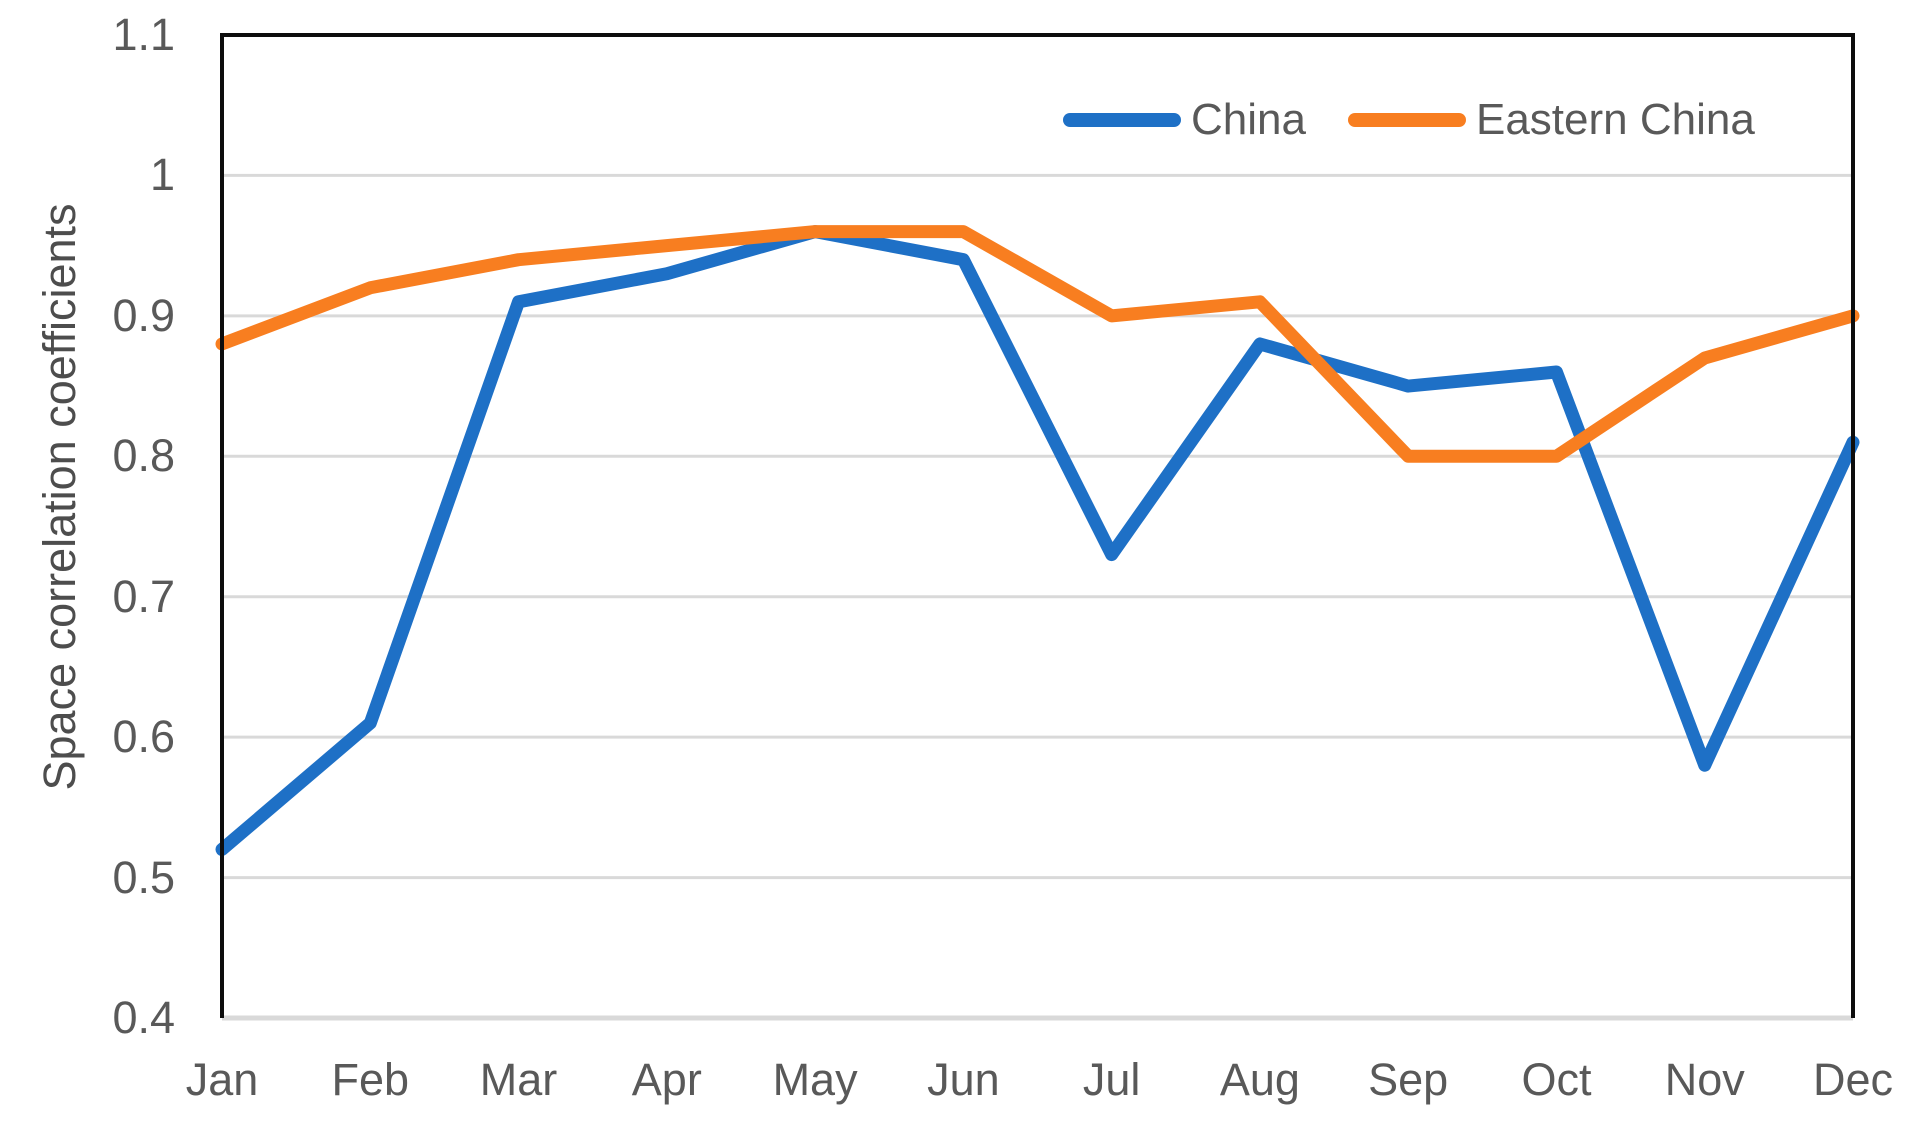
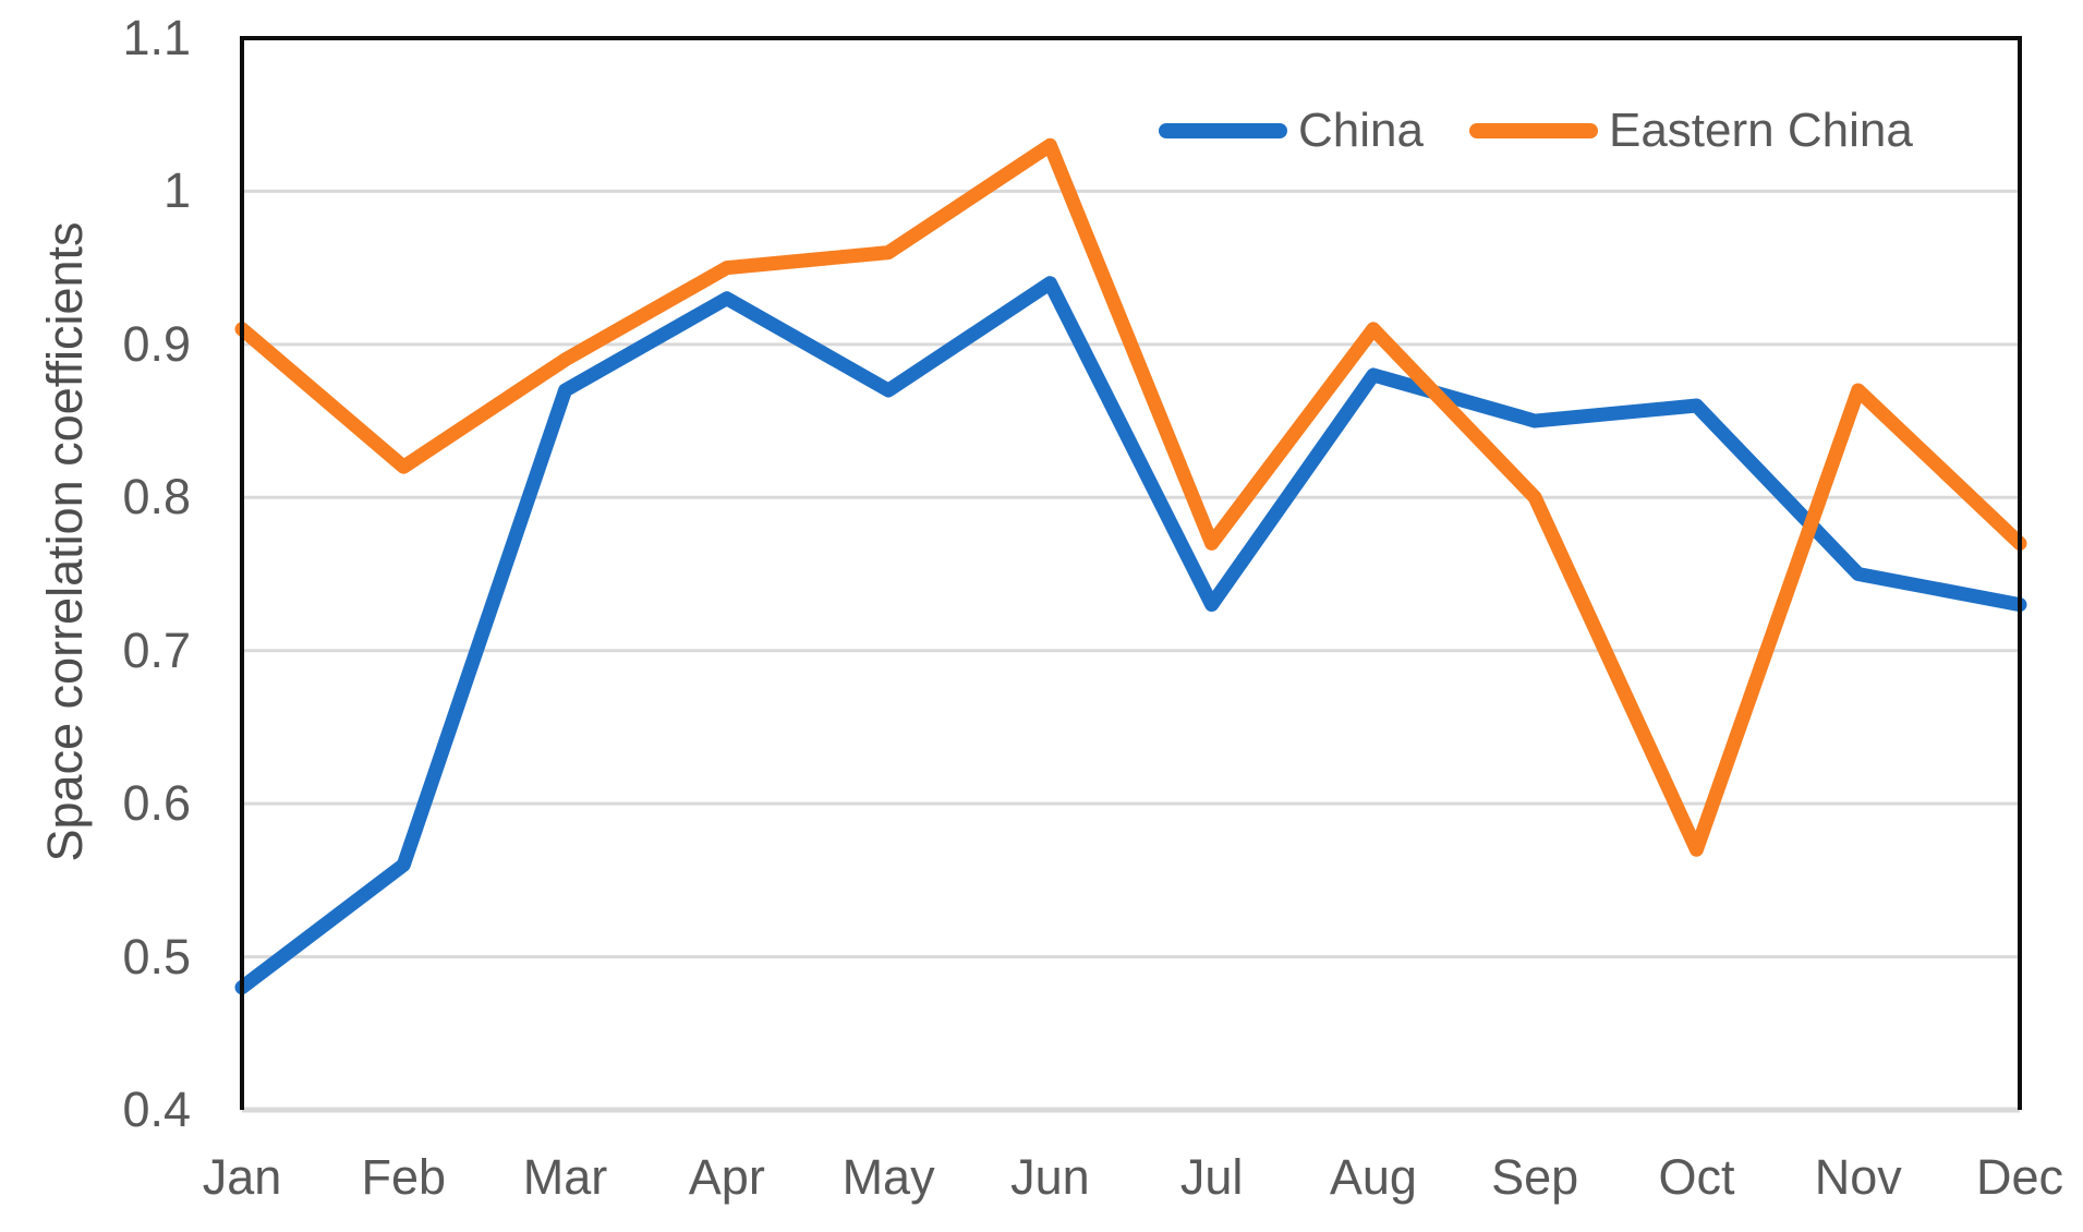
China/Jan: 0.52 -> 0.48
Eastern China/Jan: 0.88 -> 0.91
China/Feb: 0.61 -> 0.56
Eastern China/Feb: 0.92 -> 0.82
China/Mar: 0.91 -> 0.87
Eastern China/Mar: 0.94 -> 0.89
China/May: 0.96 -> 0.87
Eastern China/Jun: 0.96 -> 1.03
Eastern China/Jul: 0.90 -> 0.77
Eastern China/Oct: 0.80 -> 0.57
China/Nov: 0.58 -> 0.75
China/Dec: 0.81 -> 0.73
Eastern China/Dec: 0.90 -> 0.77
